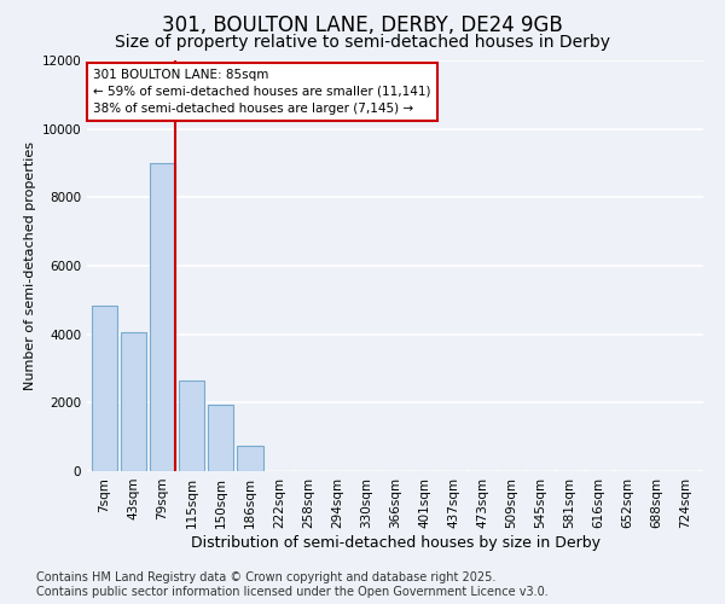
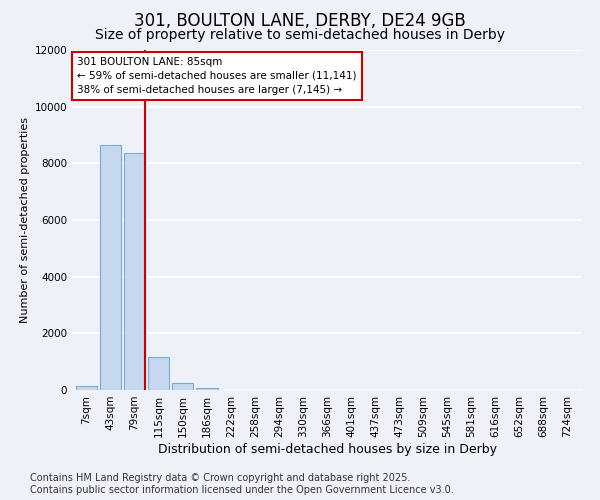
7sqm: 4850 -> 150
43sqm: 4050 -> 8650
79sqm: 9000 -> 8350
115sqm: 2650 -> 1150
150sqm: 1950 -> 250
186sqm: 750 -> 70
